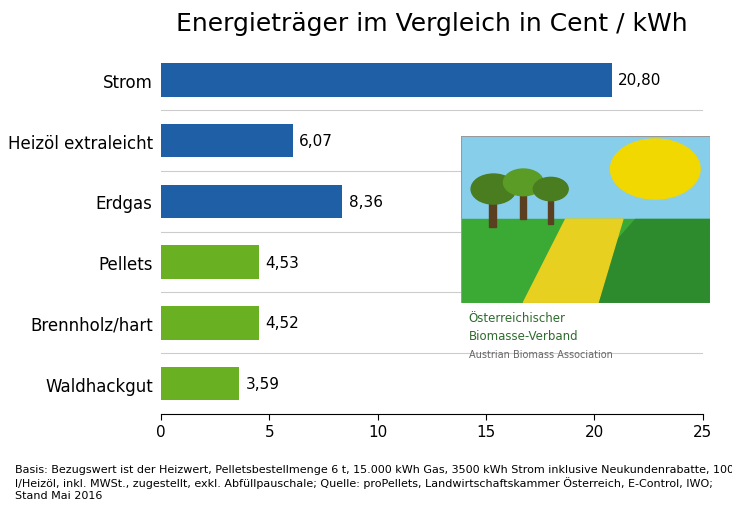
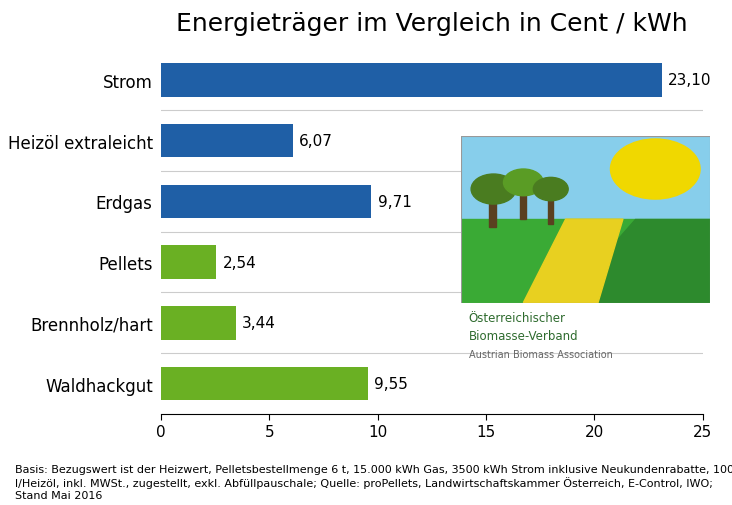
Strom: 20,80 -> 23,10
Erdgas: 8,36 -> 9,71
Pellets: 4,53 -> 2,54
Brennholz/hart: 4,52 -> 3,44
Waldhackgut: 3,59 -> 9,55
